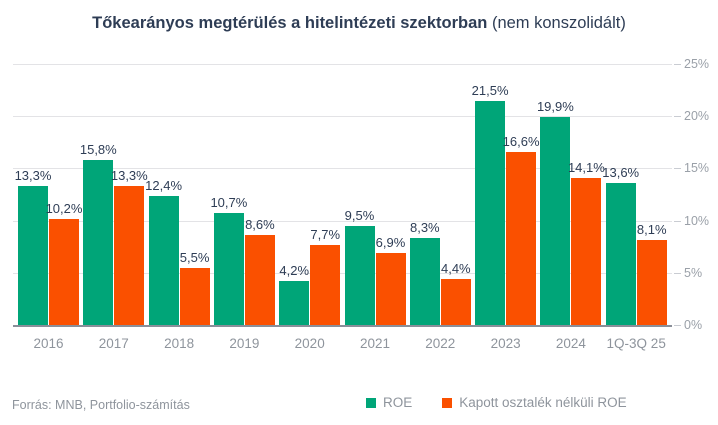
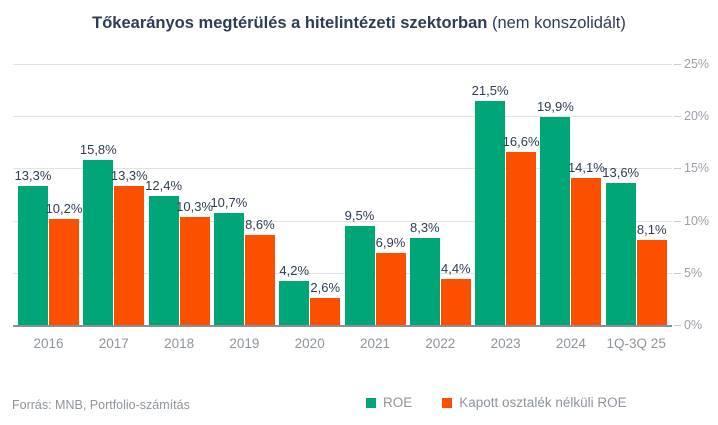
Kapott osztalék nélküli ROE/2018: 5,5% -> 10,3%
Kapott osztalék nélküli ROE/2020: 7,7% -> 2,6%
